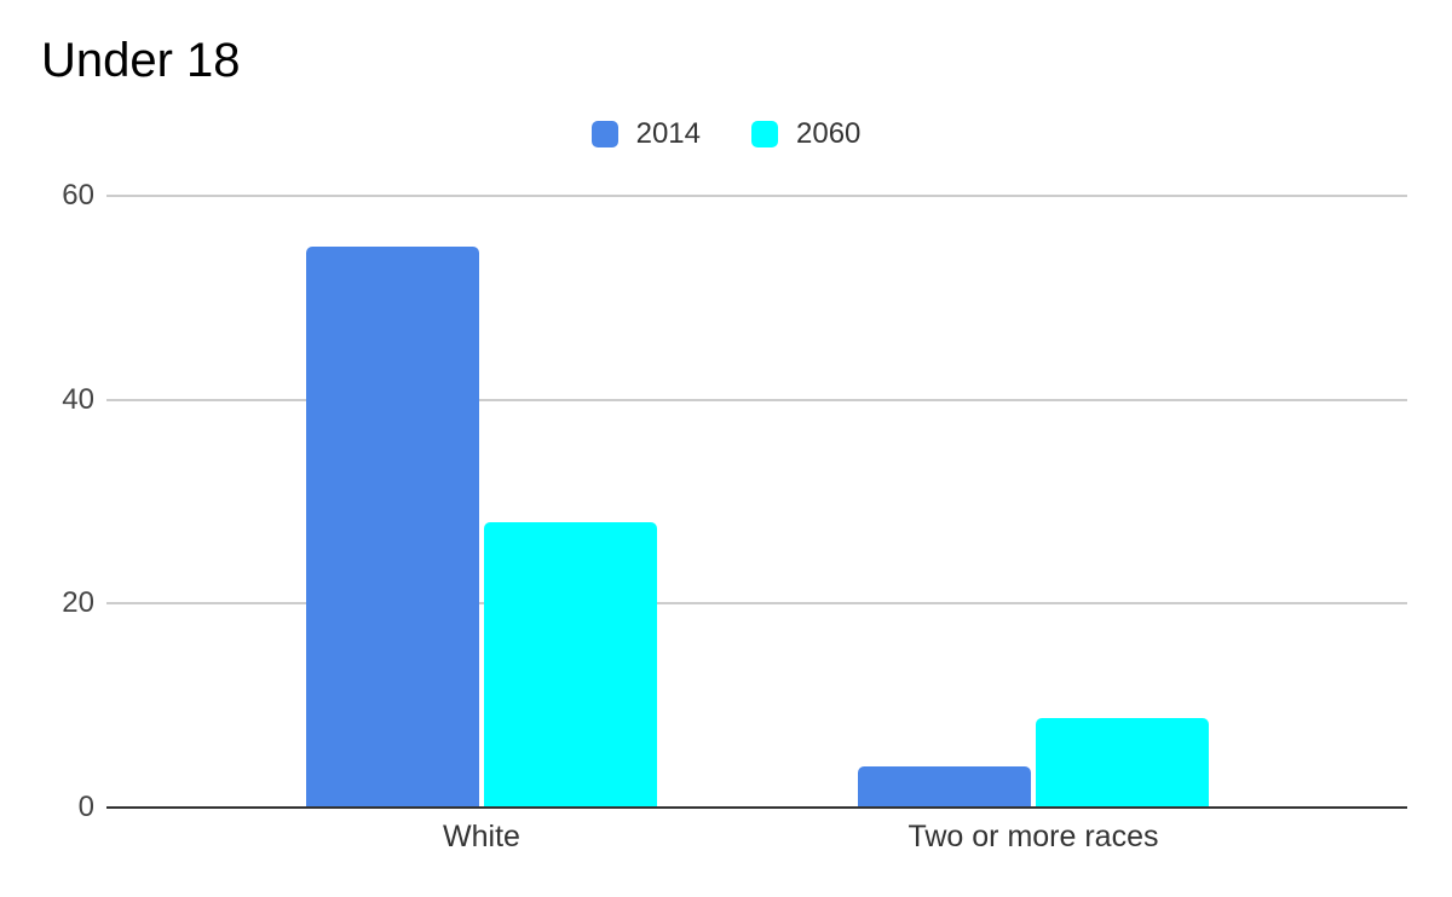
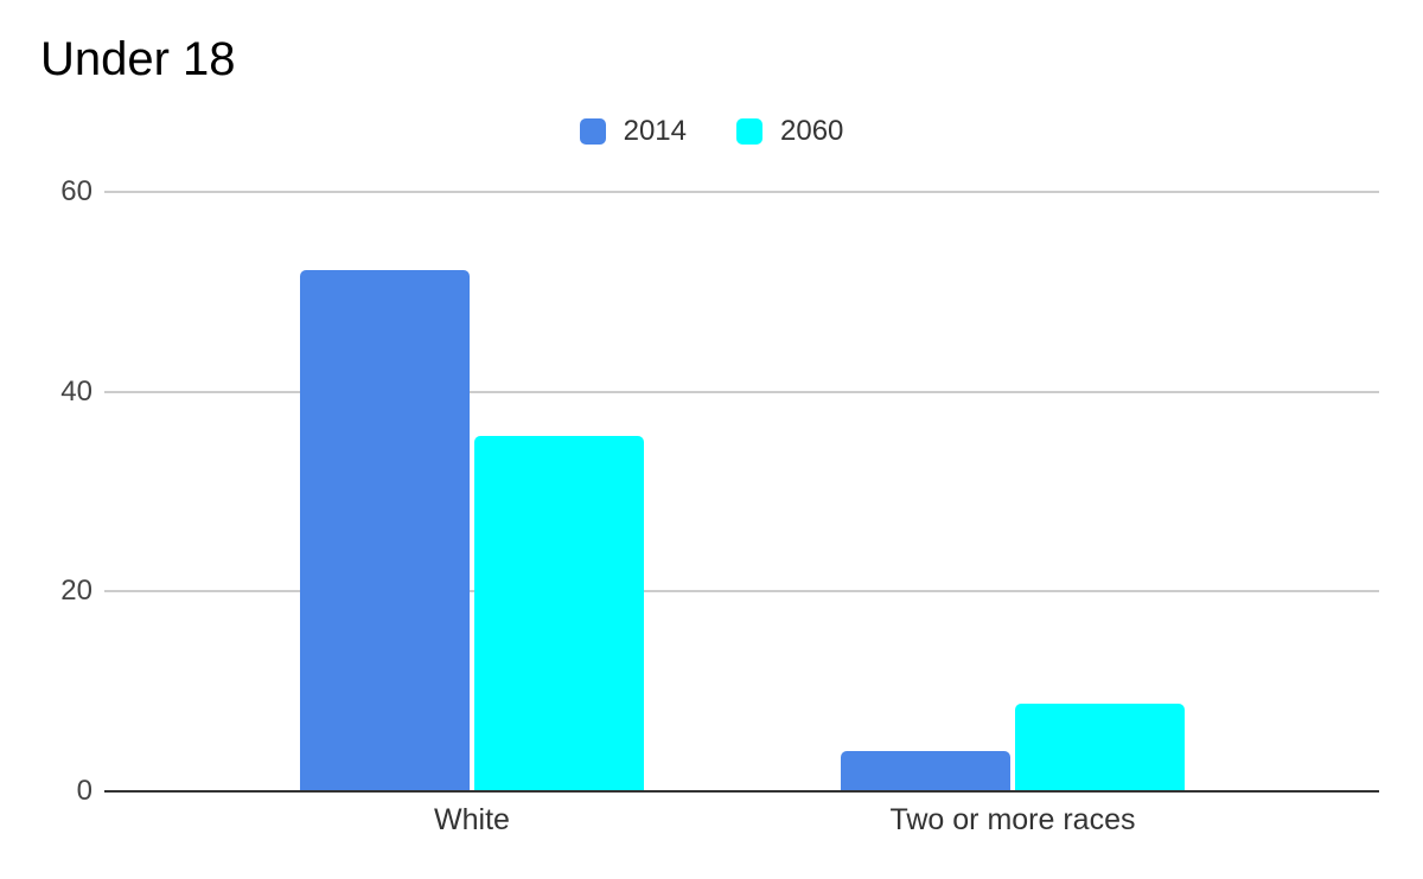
2014/White: 55 -> 52
2060/White: 28 -> 36
